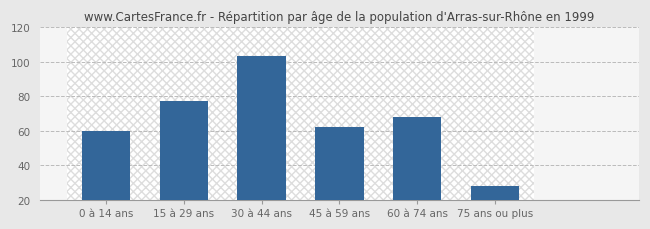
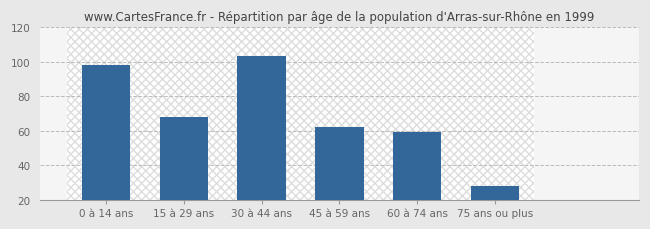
0 à 14 ans: 60 -> 98
15 à 29 ans: 77 -> 68
60 à 74 ans: 68 -> 59
